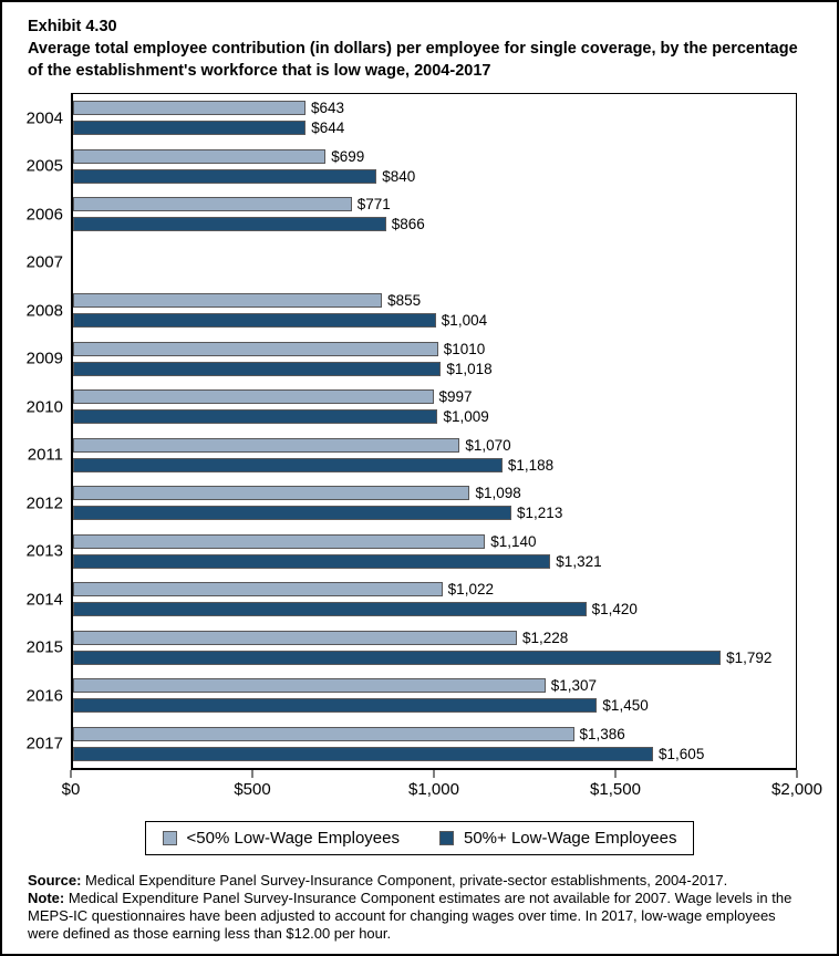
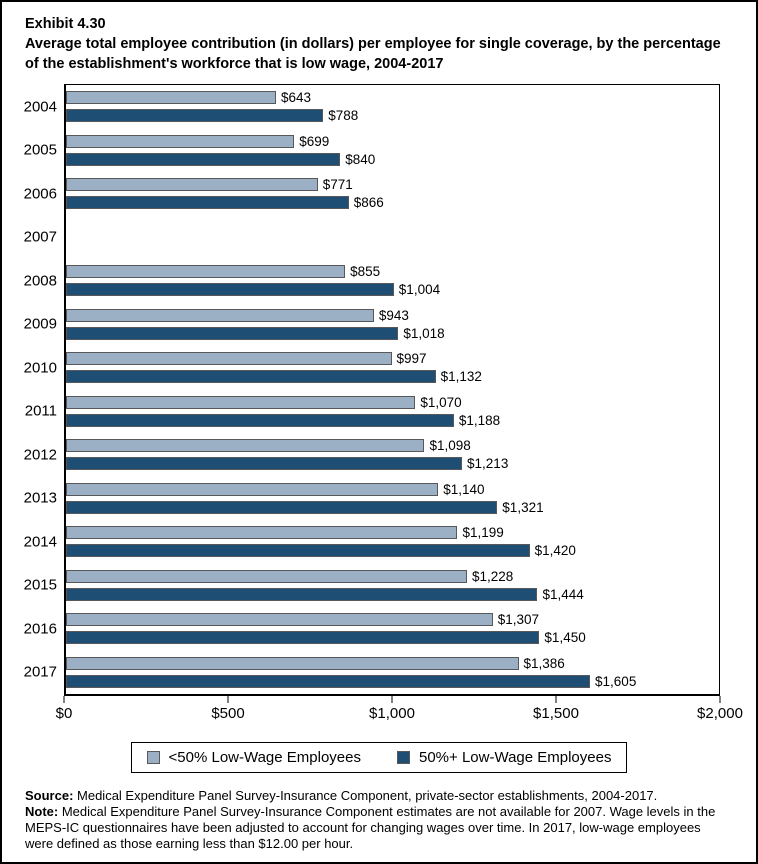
50%+ Low-Wage Employees/2004: $644 -> $788
<50% Low-Wage Employees/2009: $1010 -> $943
50%+ Low-Wage Employees/2010: $1,009 -> $1,132
<50% Low-Wage Employees/2014: $1,022 -> $1,199
50%+ Low-Wage Employees/2015: $1,792 -> $1,444
